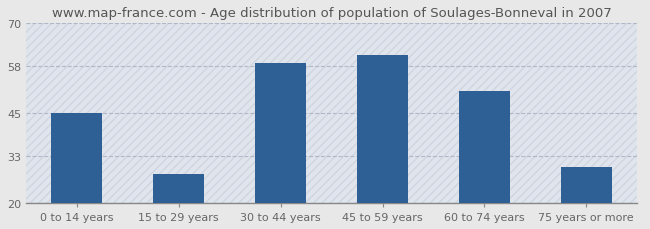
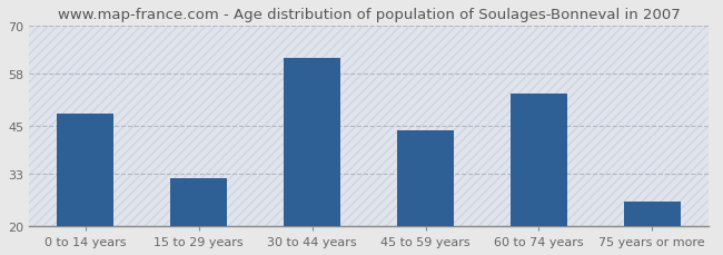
0 to 14 years: 45 -> 48
15 to 29 years: 28 -> 32
30 to 44 years: 59 -> 62
45 to 59 years: 61 -> 44
60 to 74 years: 51 -> 53
75 years or more: 30 -> 26
